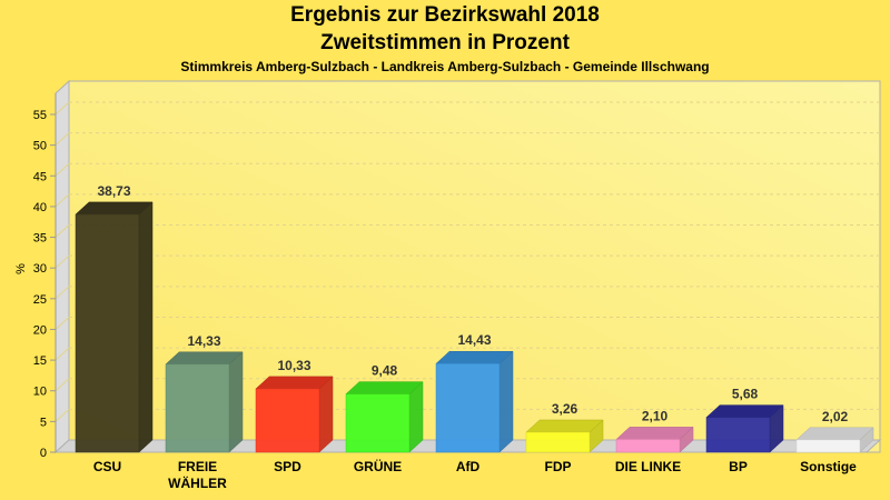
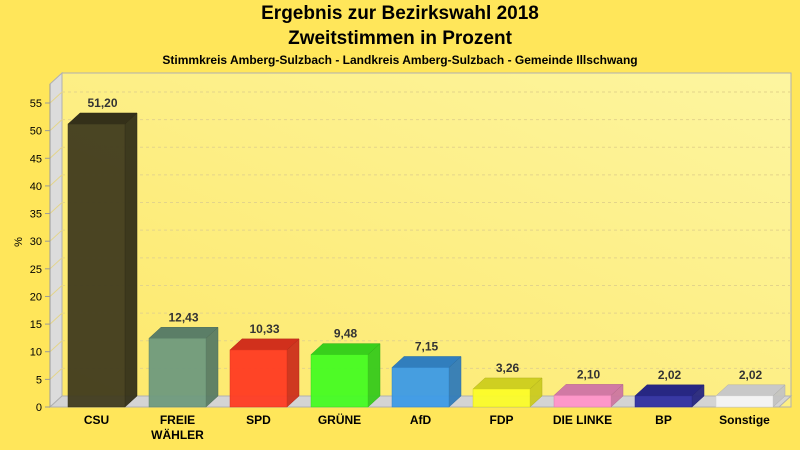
CSU: 38,73 -> 51,20
FREIE WÄHLER: 14,33 -> 12,43
AfD: 14,43 -> 7,15
BP: 5,68 -> 2,02
